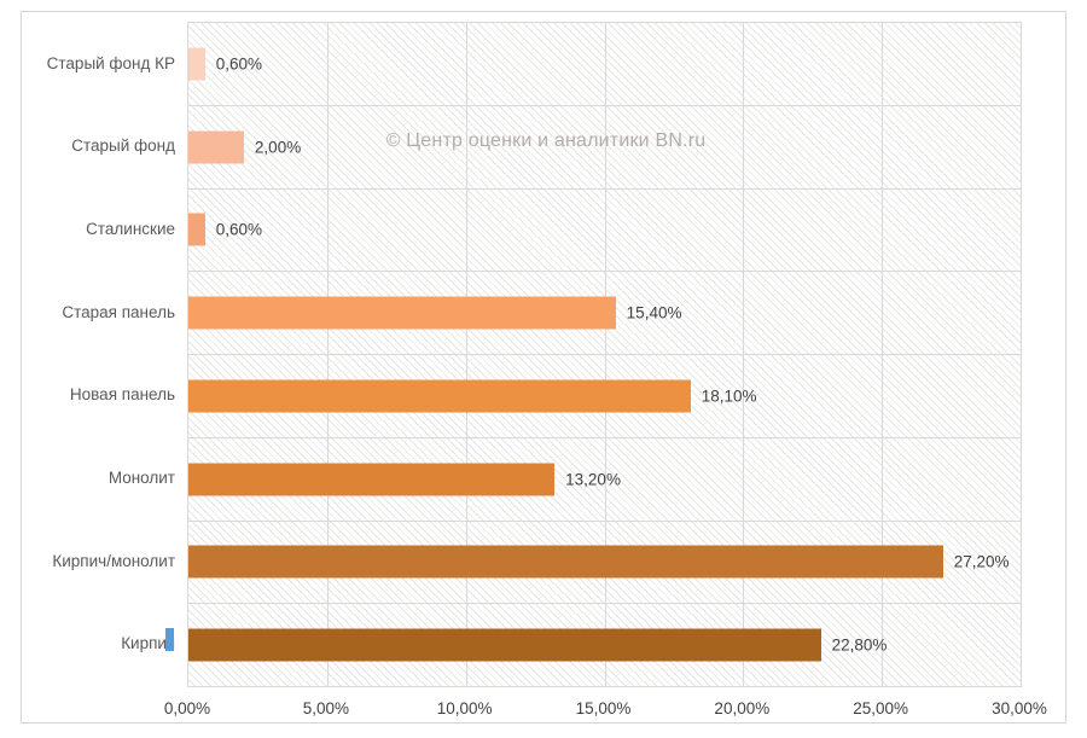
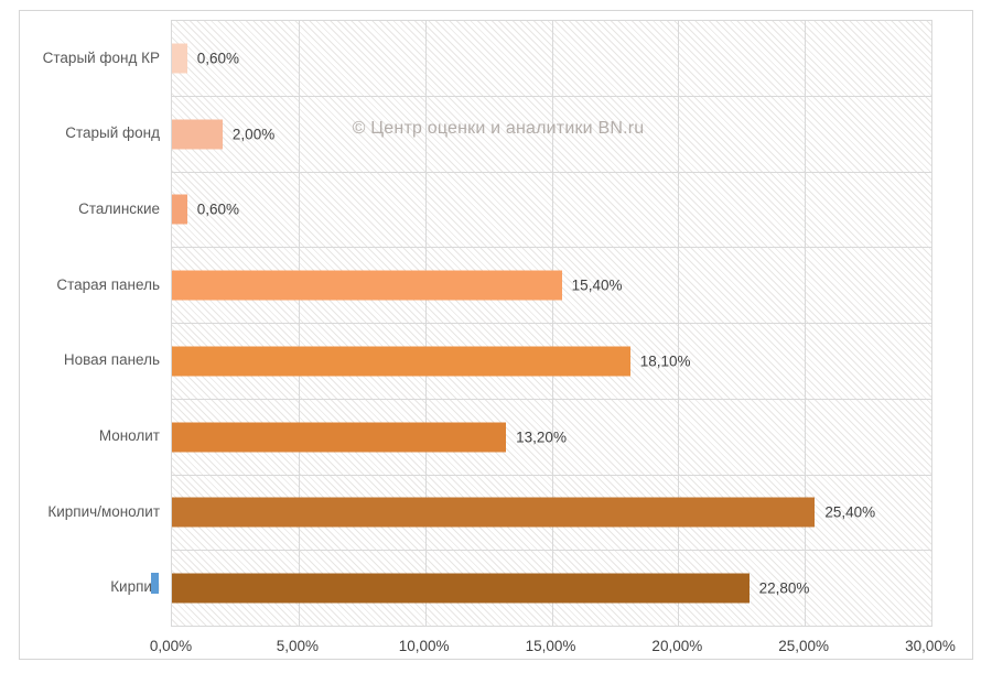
Кирпич/монолит: 27,20% -> 25,40%
